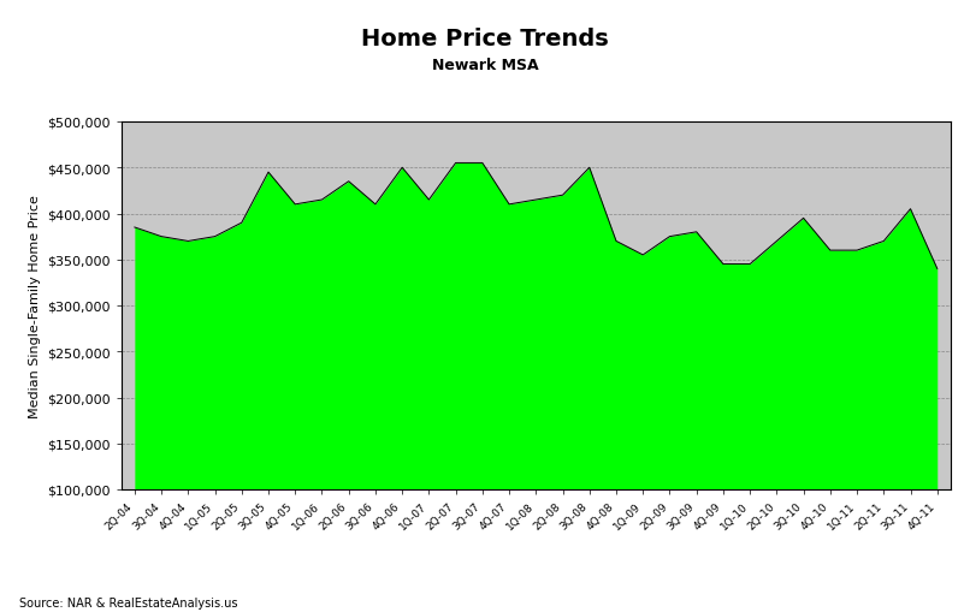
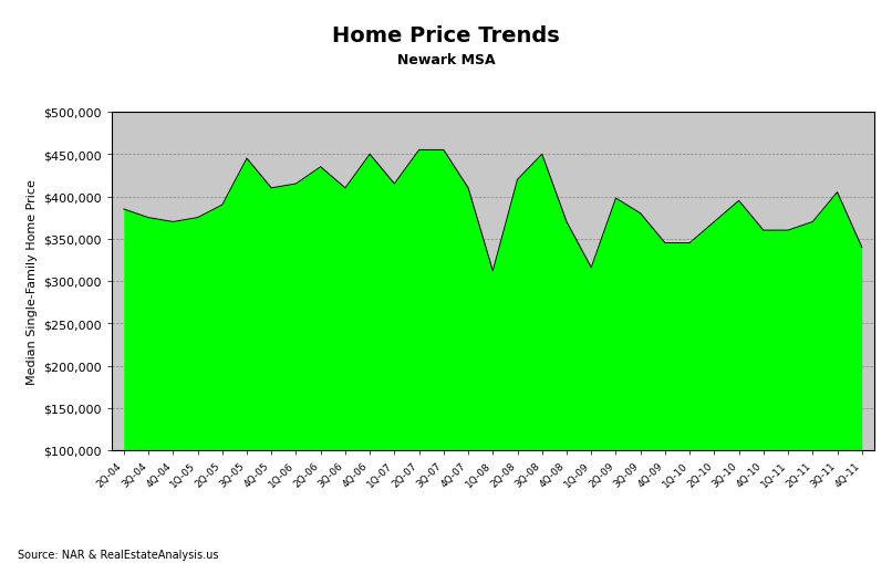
1Q-08: $415,000 -> $312,000
1Q-09: $355,000 -> $316,000
2Q-09: $375,000 -> $398,000
